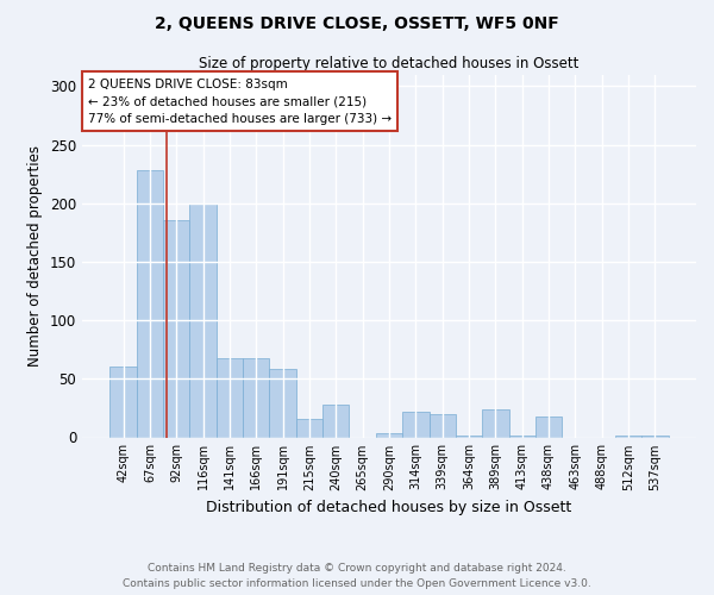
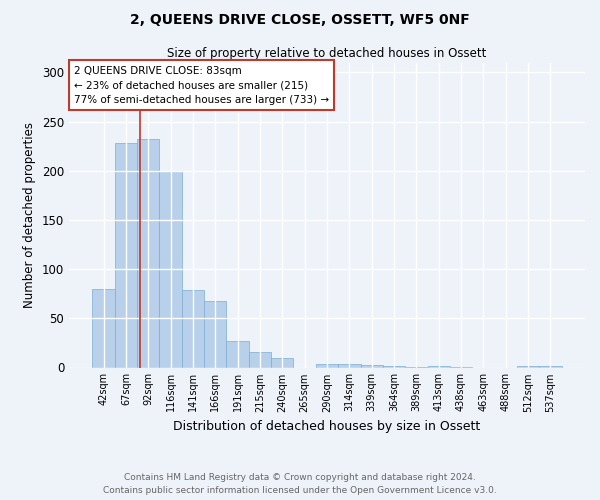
42sqm: 60 -> 80
92sqm: 186 -> 232
141sqm: 68 -> 79
191sqm: 58 -> 27
240sqm: 28 -> 10
314sqm: 22 -> 4
339sqm: 20 -> 3
389sqm: 24 -> 1
438sqm: 18 -> 1
